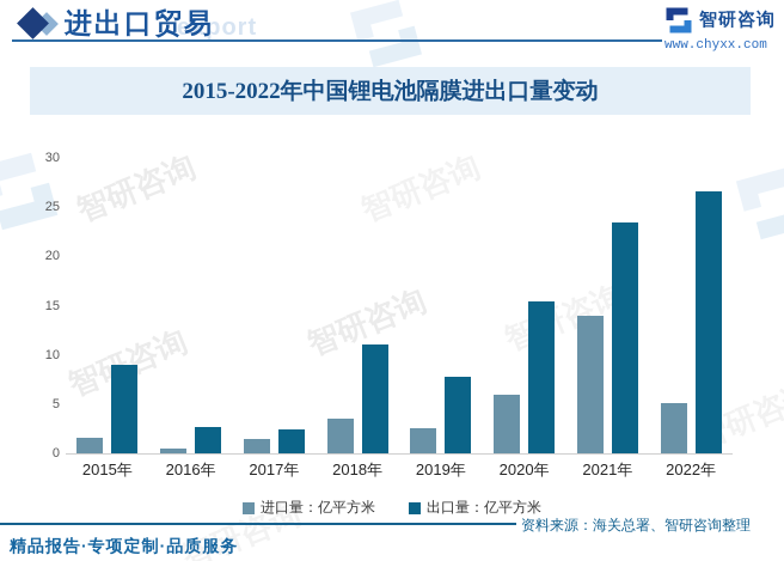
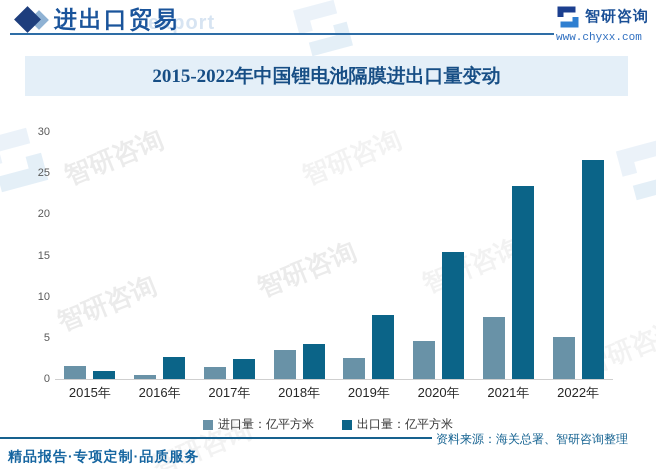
出口量：亿平方米/2015年: 9 -> 1
出口量：亿平方米/2018年: 11 -> 4
进口量：亿平方米/2020年: 6 -> 5
进口量：亿平方米/2021年: 14 -> 8
